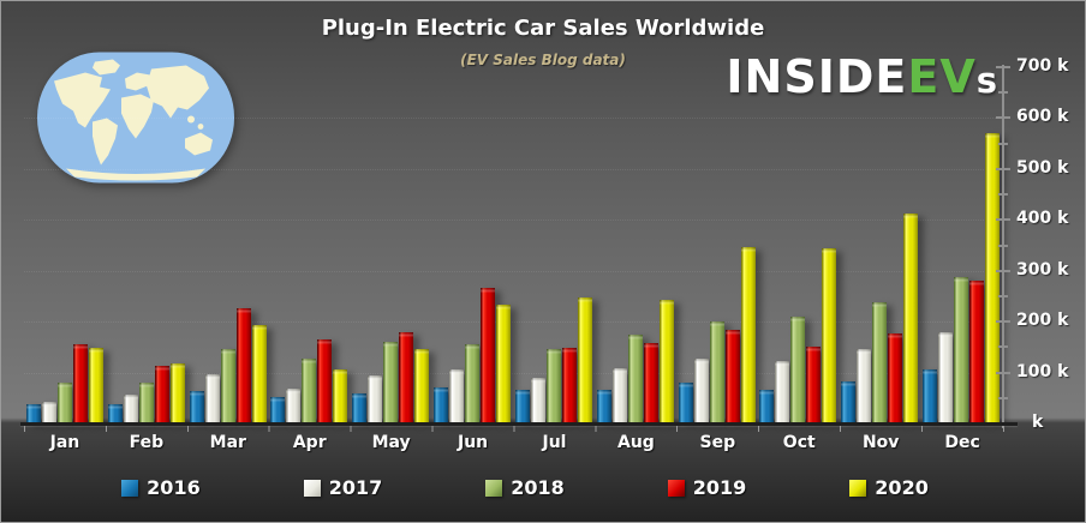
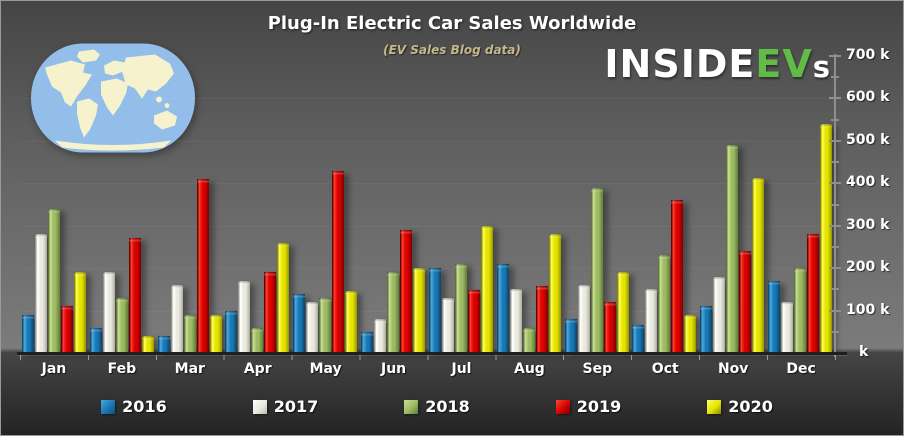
2016/Jan: 40k -> 90k
2017/Jan: 40k -> 280k
2018/Jan: 80k -> 340k
2019/Jan: 160k -> 110k
2020/Jan: 150k -> 190k
2016/Feb: 40k -> 60k
2017/Feb: 60k -> 190k
2018/Feb: 80k -> 130k
2019/Feb: 110k -> 270k
2020/Feb: 120k -> 40k
2016/Mar: 60k -> 40k
2017/Mar: 100k -> 160k
2018/Mar: 140k -> 90k
2019/Mar: 230k -> 410k
2020/Mar: 190k -> 90k
2016/Apr: 50k -> 100k
2017/Apr: 70k -> 170k
2018/Apr: 130k -> 60k
2019/Apr: 170k -> 190k
2020/Apr: 110k -> 260k
2016/May: 60k -> 140k
2017/May: 100k -> 120k
2018/May: 160k -> 130k
2019/May: 180k -> 430k
2016/Jun: 70k -> 50k
2017/Jun: 100k -> 80k
2018/Jun: 160k -> 190k
2019/Jun: 270k -> 290k
2020/Jun: 230k -> 200k
2016/Jul: 70k -> 200k
2017/Jul: 90k -> 130k
2018/Jul: 140k -> 210k
2020/Jul: 250k -> 300k
2016/Aug: 70k -> 210k
2017/Aug: 110k -> 150k
2018/Aug: 170k -> 60k
2020/Aug: 240k -> 280k
2017/Sep: 130k -> 160k
2018/Sep: 200k -> 390k
2019/Sep: 180k -> 120k
2020/Sep: 350k -> 190k
2017/Oct: 120k -> 150k
2018/Oct: 210k -> 230k
2019/Oct: 150k -> 360k
2020/Oct: 340k -> 90k
2016/Nov: 80k -> 110k
2017/Nov: 140k -> 180k
2018/Nov: 240k -> 490k
2019/Nov: 180k -> 240k
2016/Dec: 110k -> 170k
2017/Dec: 180k -> 120k
2018/Dec: 290k -> 200k
2020/Dec: 570k -> 540k
